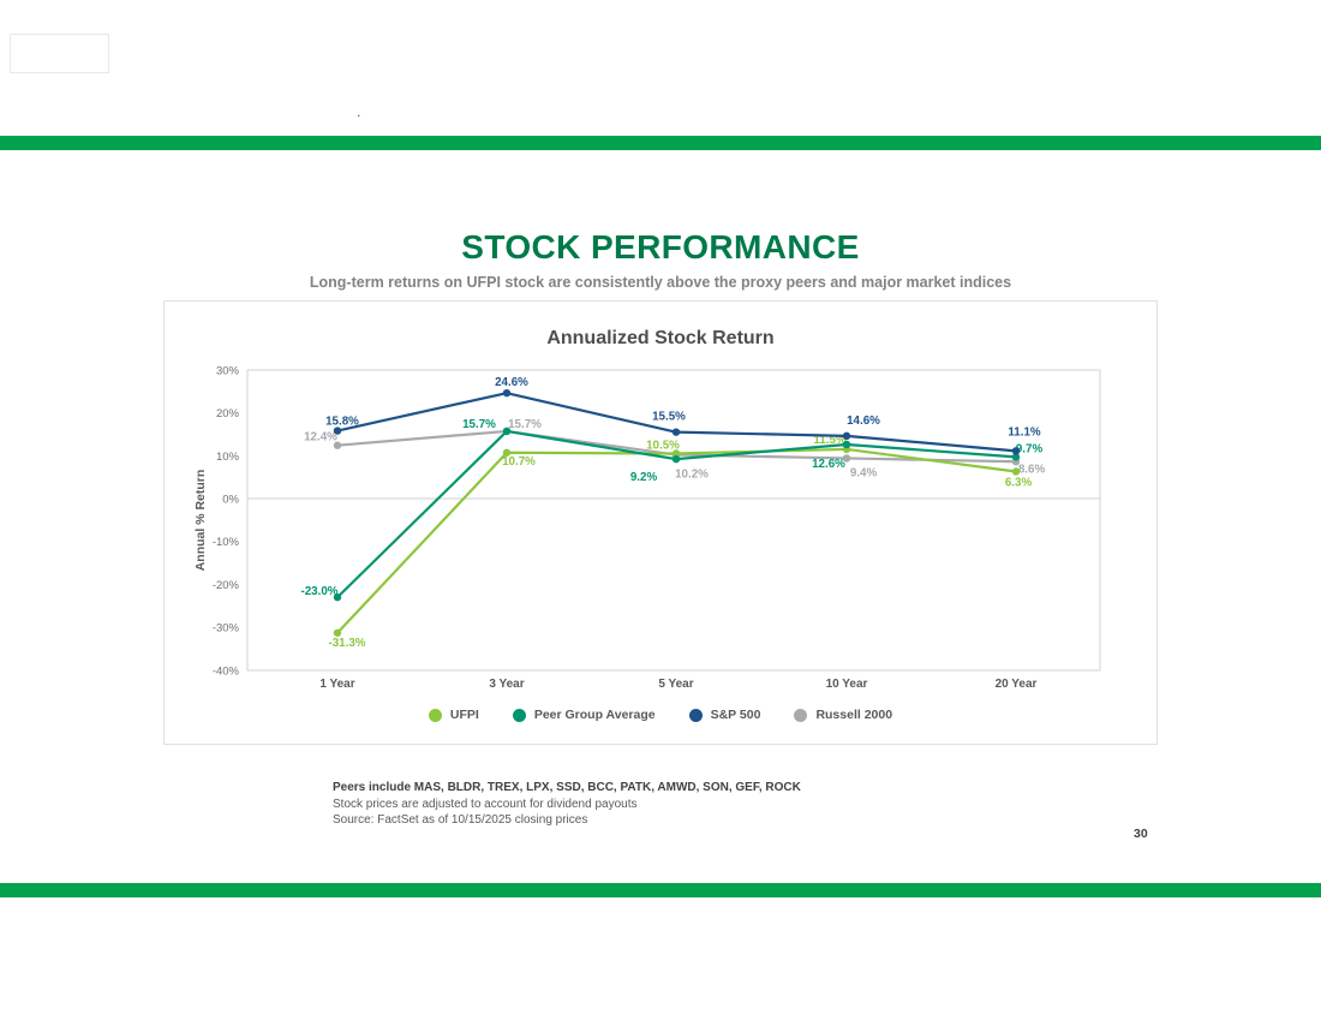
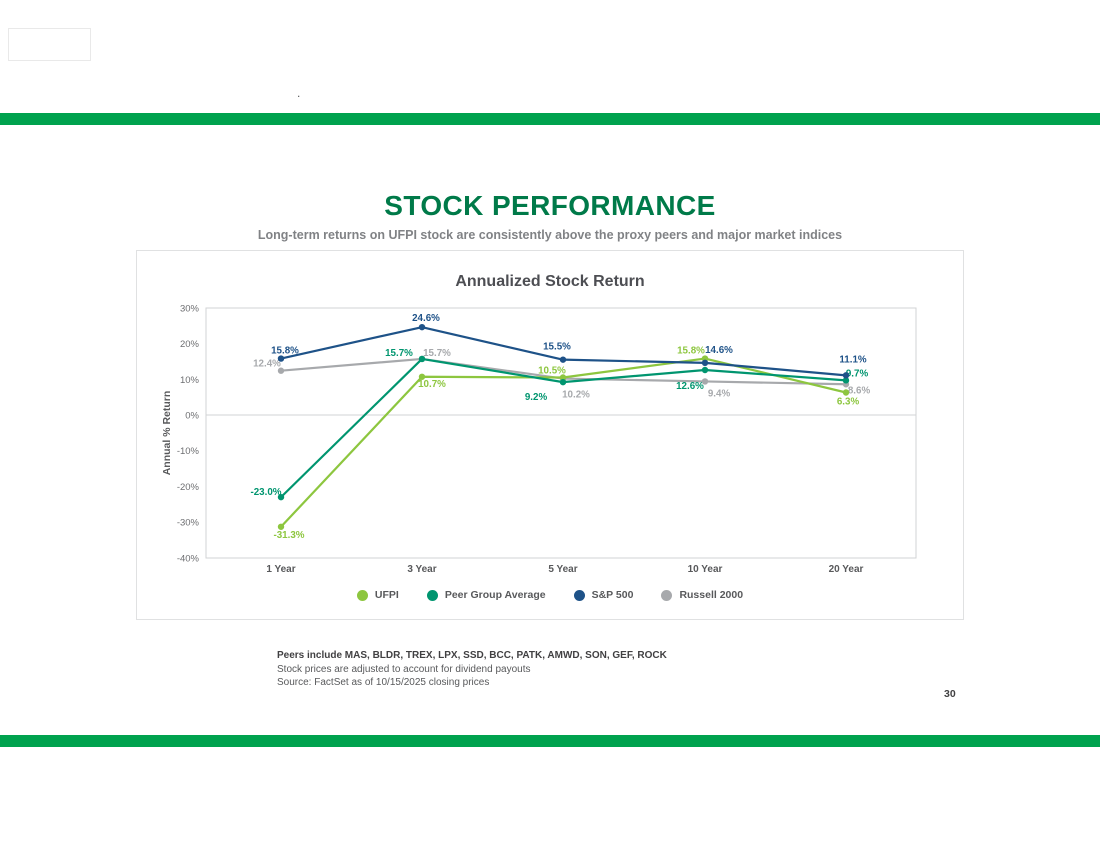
UFPI/10 Year: 11.5% -> 15.8%
